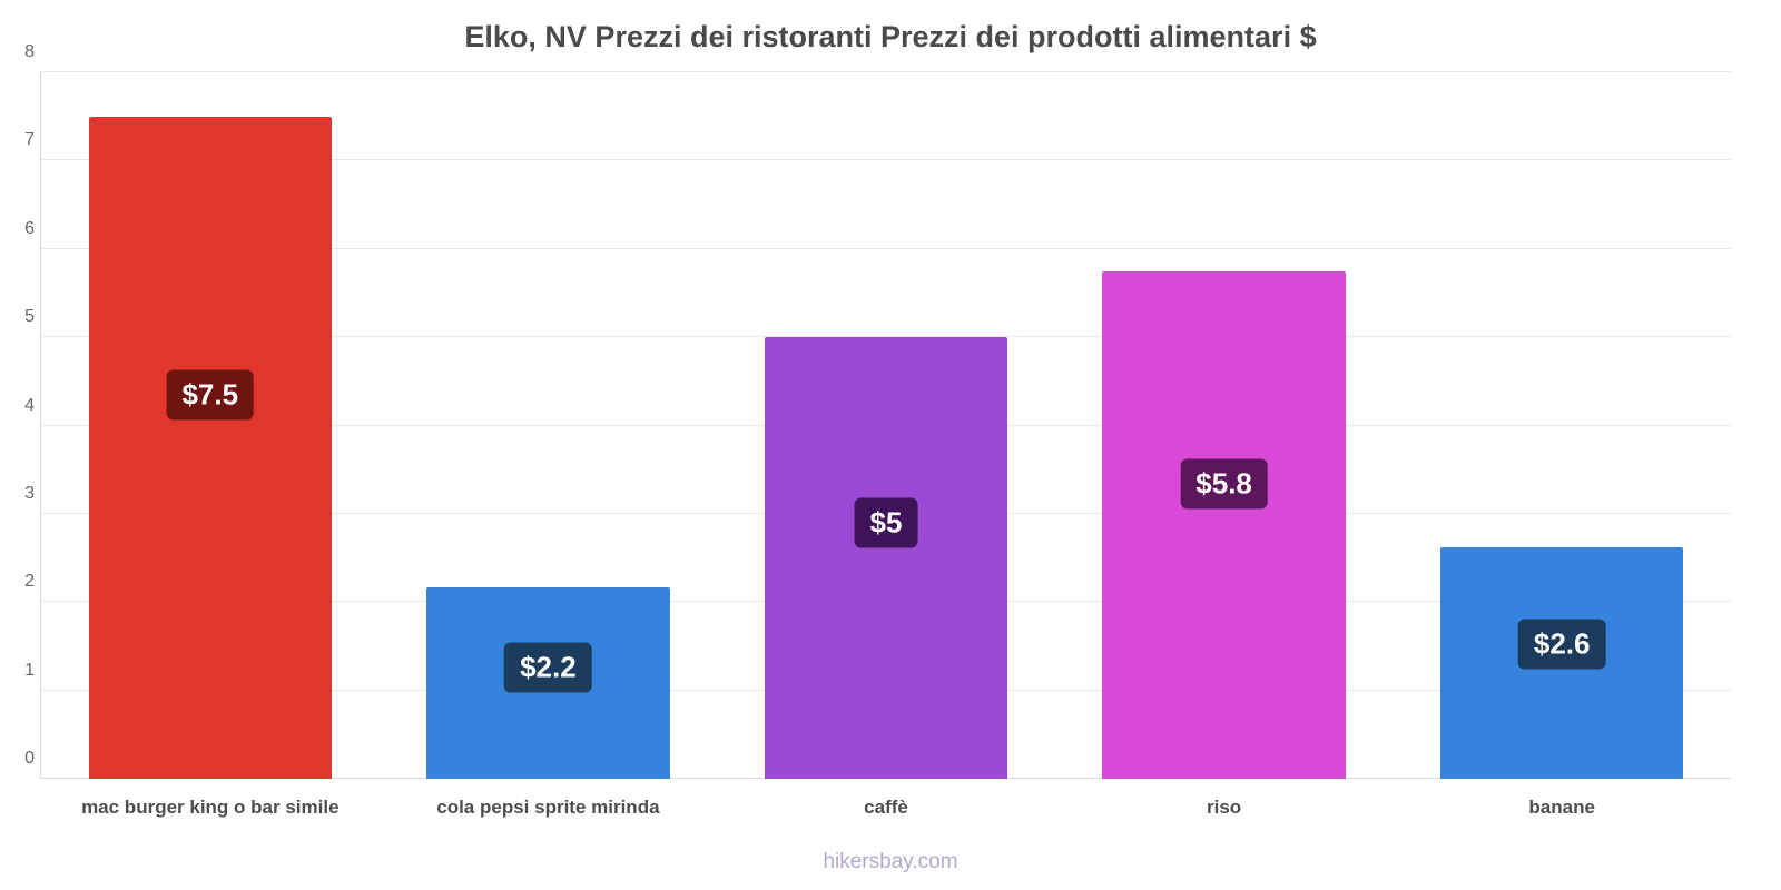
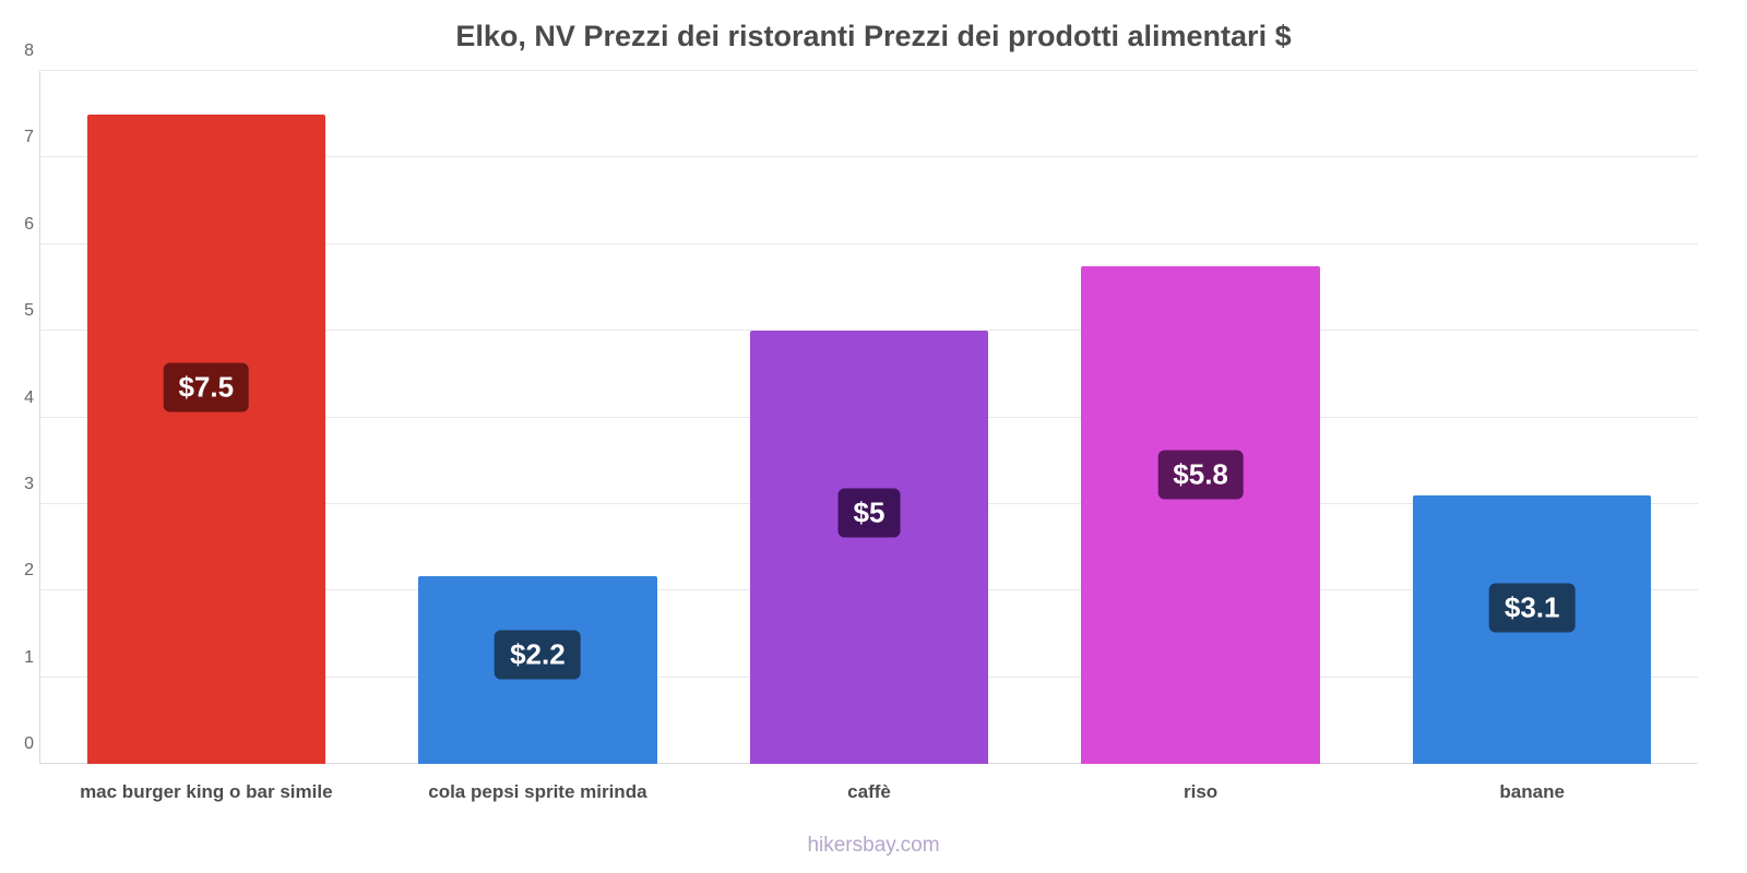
banane: $2.6 -> $3.1
